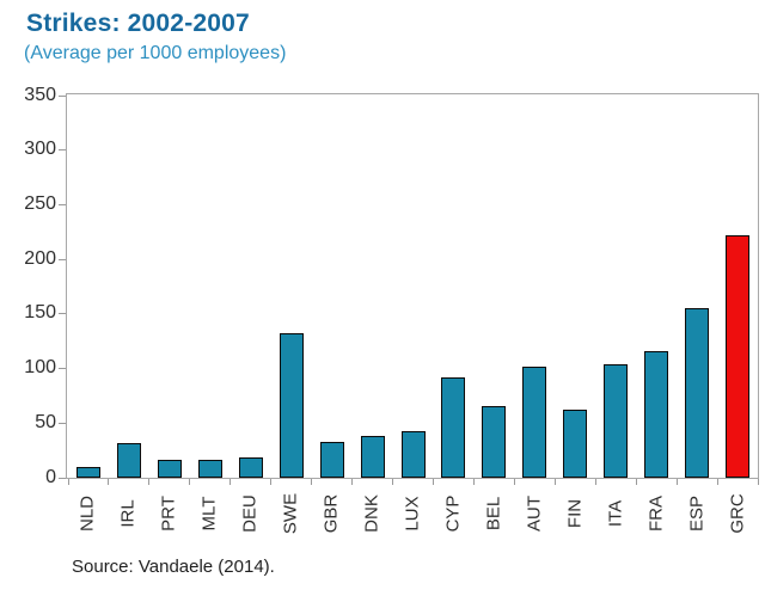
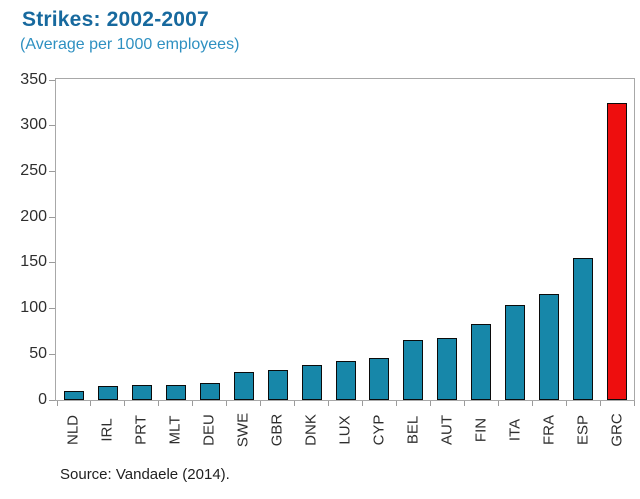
IRL: 30 -> 10
SWE: 130 -> 30
CYP: 90 -> 40
AUT: 100 -> 70
FIN: 60 -> 80
GRC: 220 -> 320
